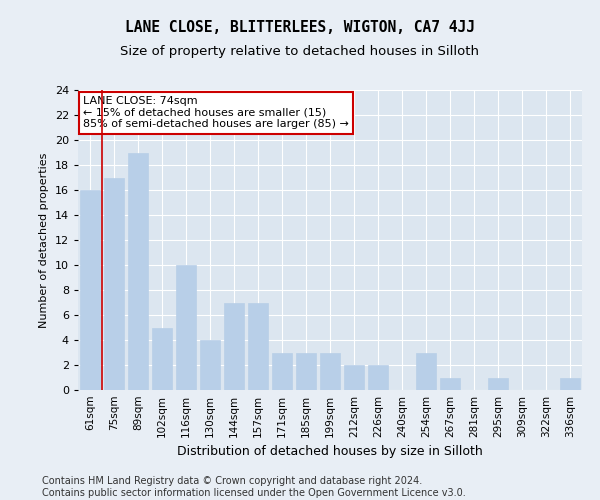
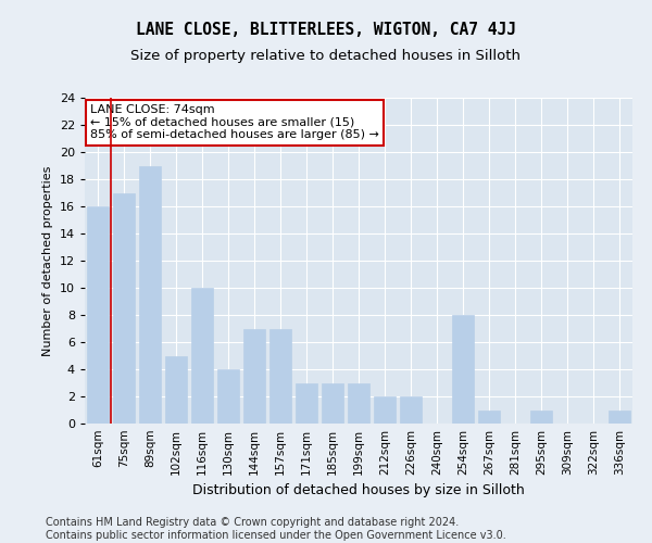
254sqm: 3 -> 8
